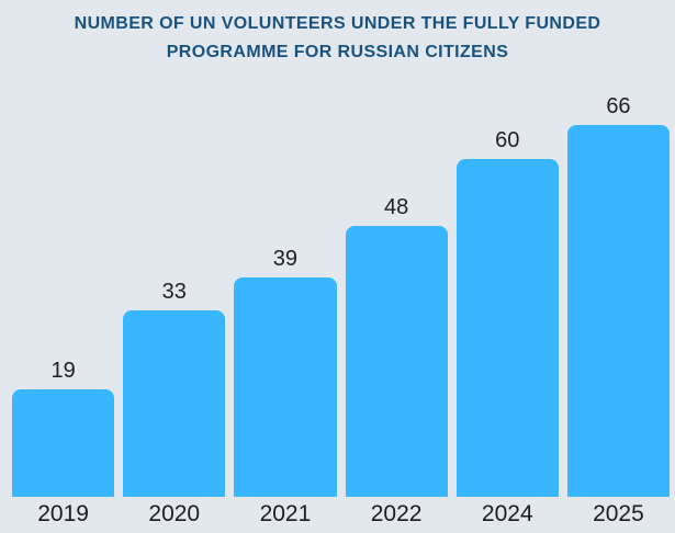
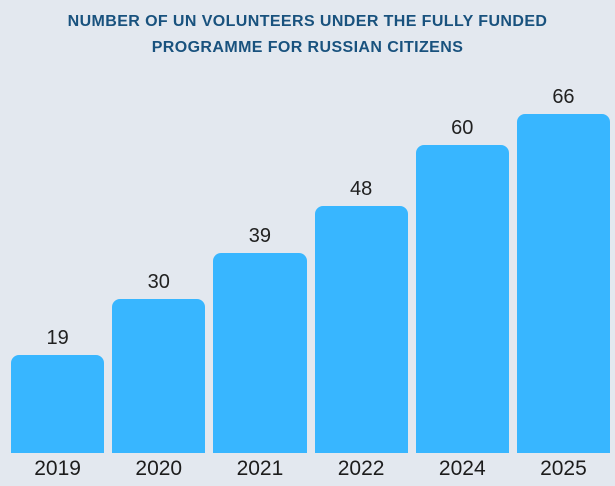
2020: 33 -> 30
